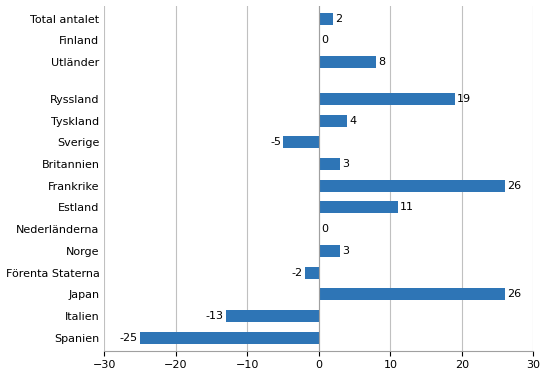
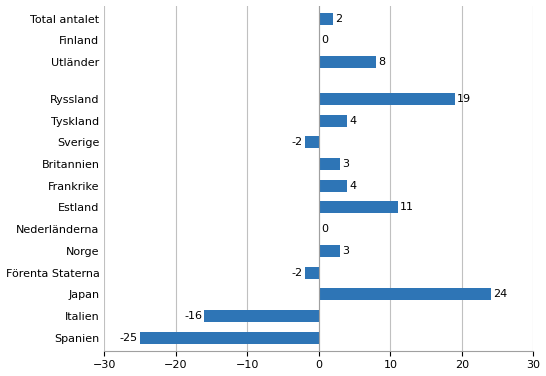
Sverige: -5 -> -2
Frankrike: 26 -> 4
Japan: 26 -> 24
Italien: -13 -> -16
